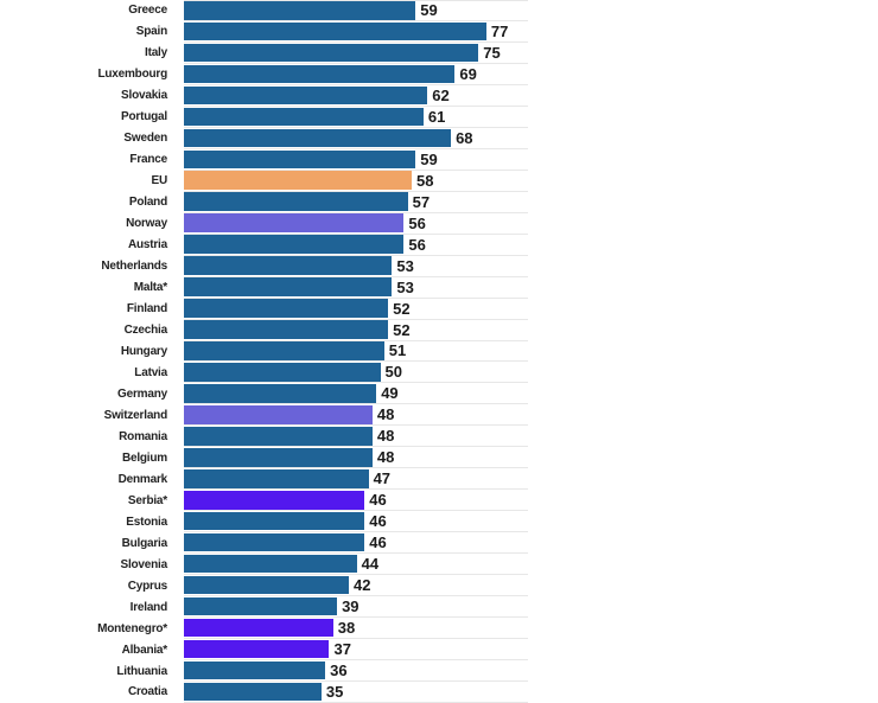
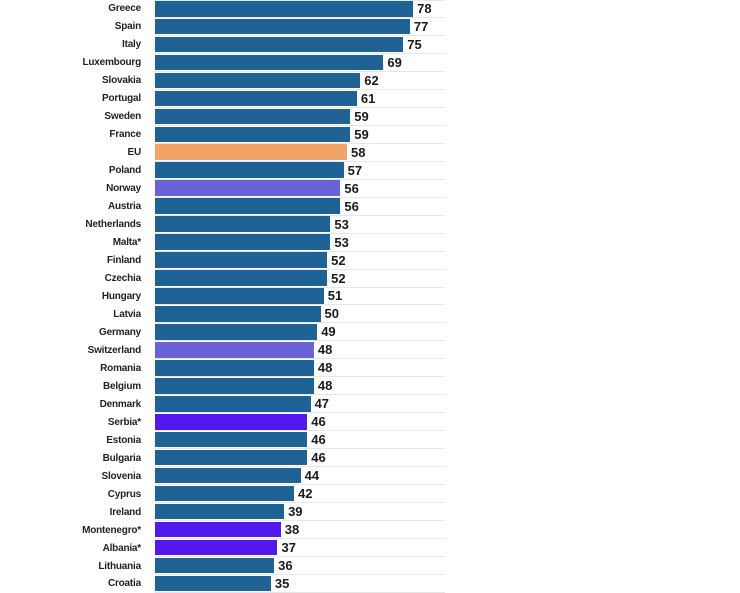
Greece: 59 -> 78
Sweden: 68 -> 59
